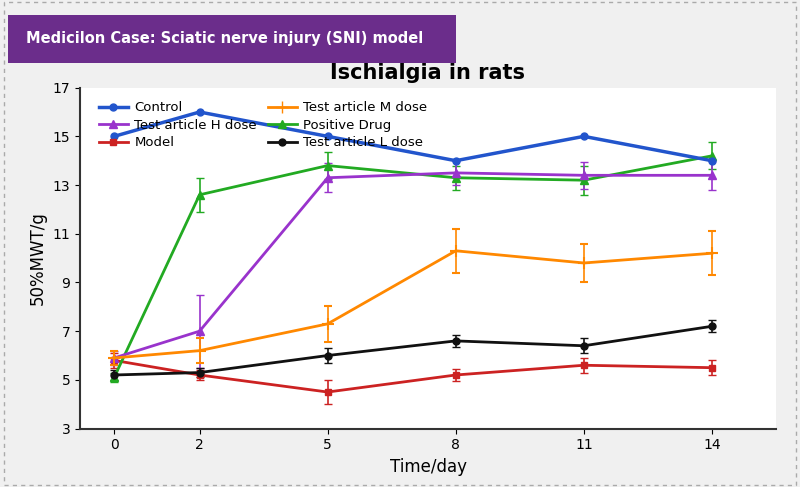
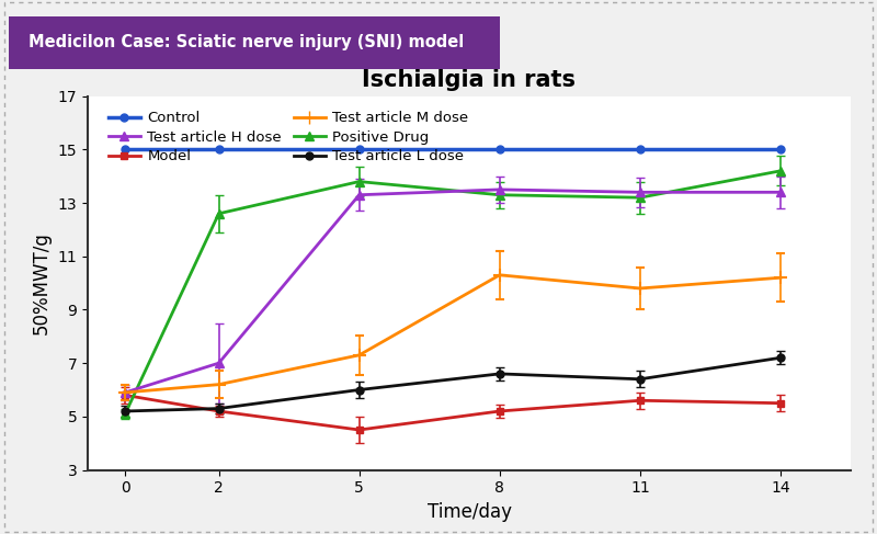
Control/2: 16 -> 15
Control/8: 14 -> 15
Control/14: 14 -> 15
